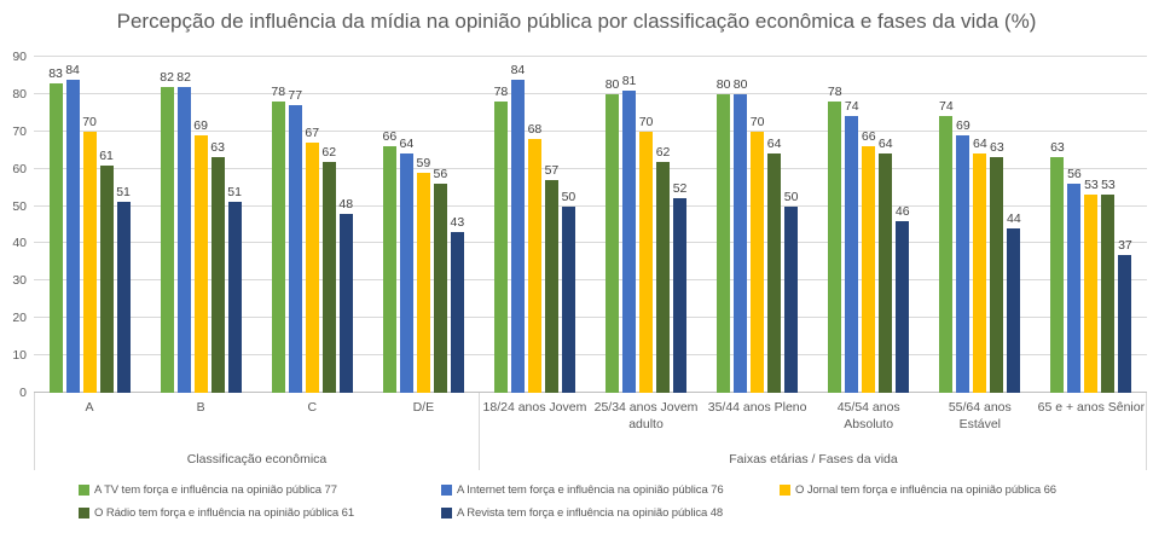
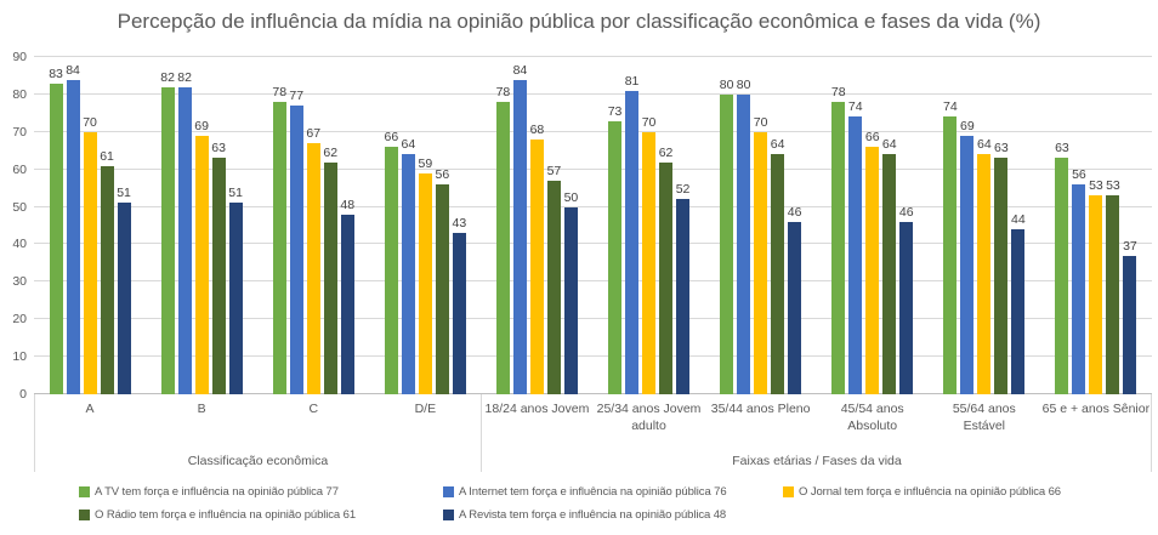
A TV tem força e influência na opinião pública 77/25/34 anos Jovem adulto: 80 -> 73
A Revista tem força e influência na opinião pública 48/35/44 anos Pleno: 50 -> 46
